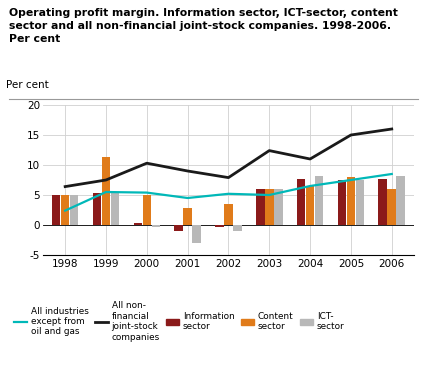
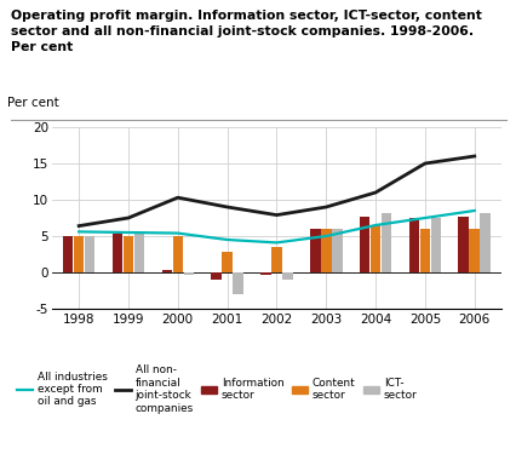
All industries except from oil and gas/1998: 2.4 -> 5.6
Content sector/1999: 11.4 -> 5.0
All industries except from oil and gas/2002: 5.2 -> 4.1
All non- financial joint-stock companies/2003: 12.4 -> 9.0
Content sector/2005: 8.0 -> 6.0
